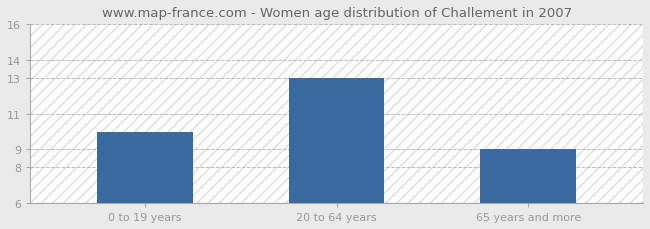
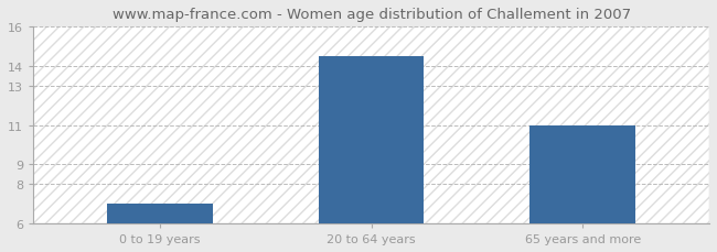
0 to 19 years: 10.0 -> 7.0
20 to 64 years: 13.0 -> 14.5
65 years and more: 9.0 -> 11.0
